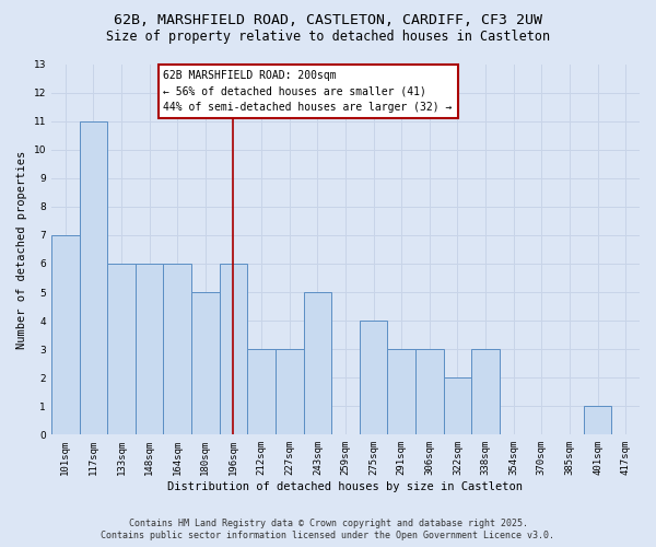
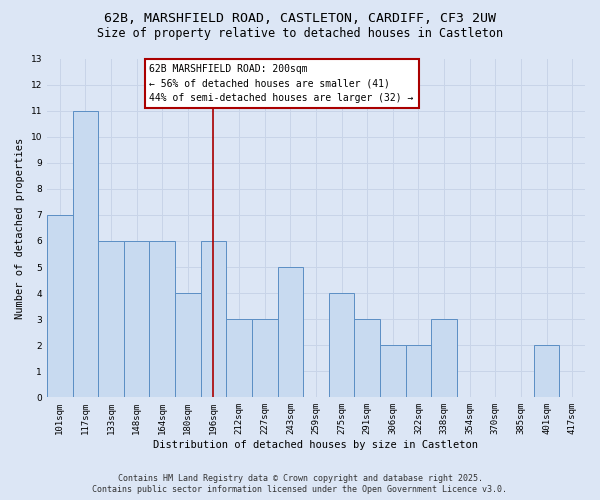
180sqm: 5 -> 4
306sqm: 3 -> 2
401sqm: 1 -> 2
